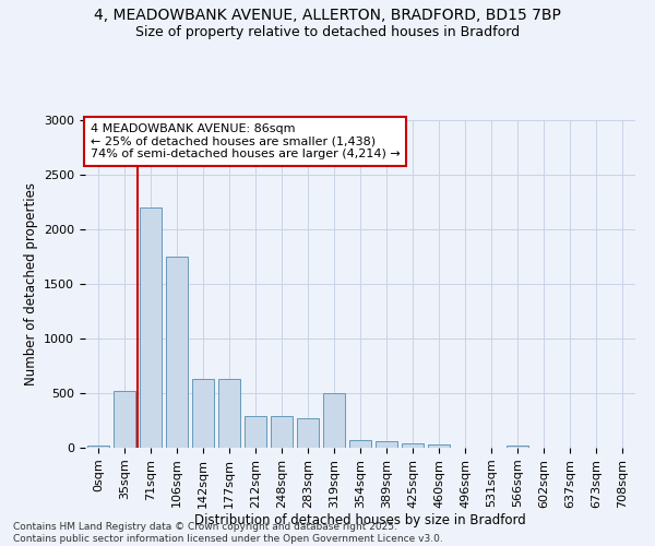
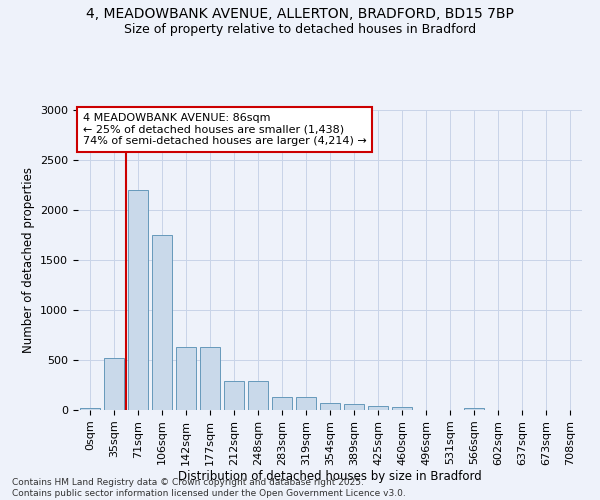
283sqm: 270 -> 140
319sqm: 500 -> 130
